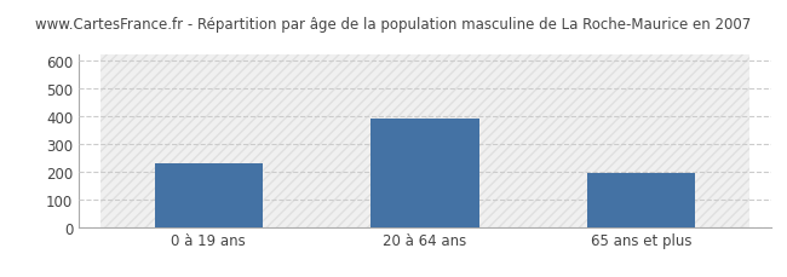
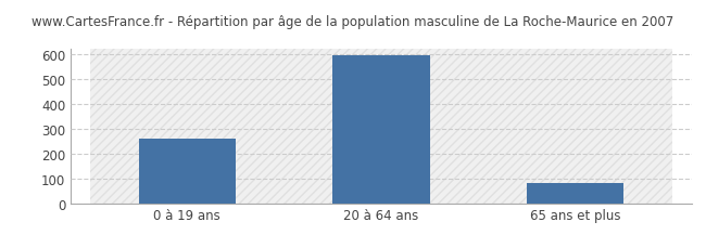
0 à 19 ans: 230 -> 260
20 à 64 ans: 390 -> 595
65 ans et plus: 195 -> 80
